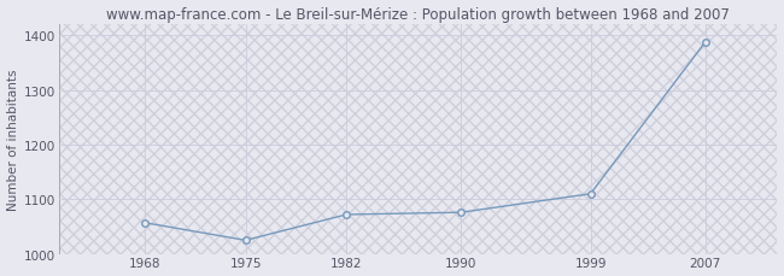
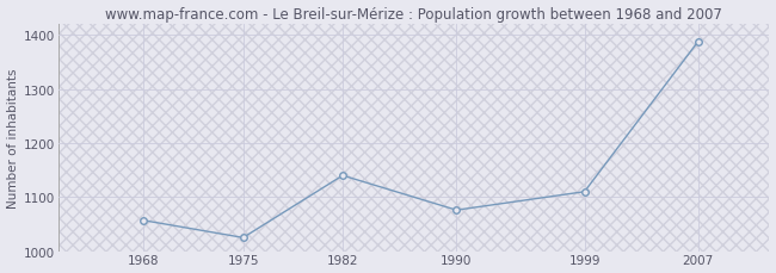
1982: 1072 -> 1140
